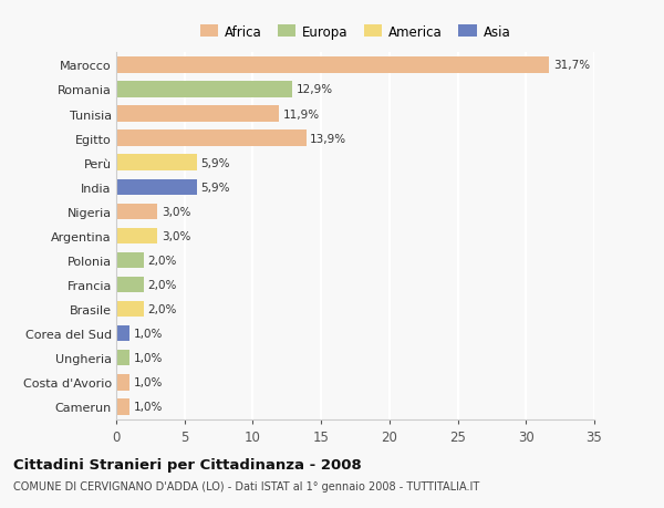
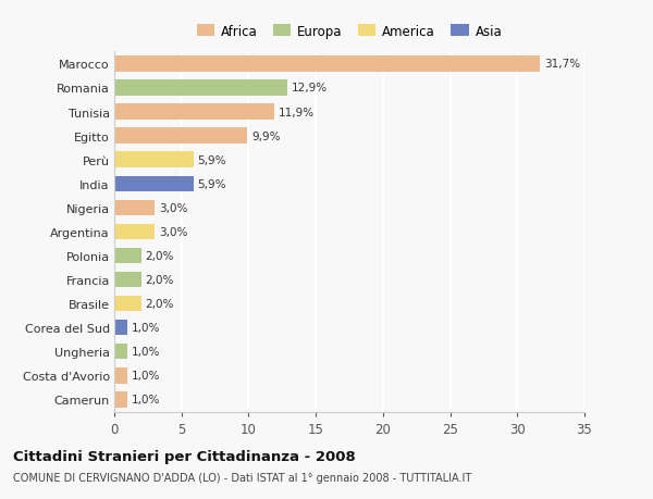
Egitto: 13,9% -> 9,9%
